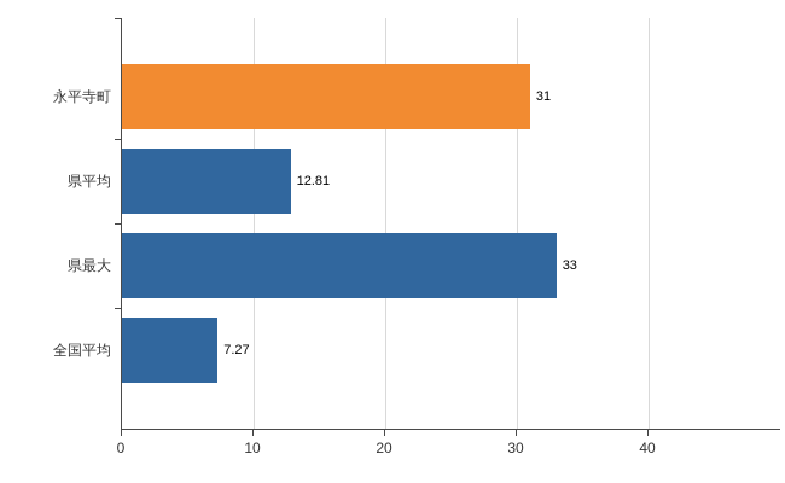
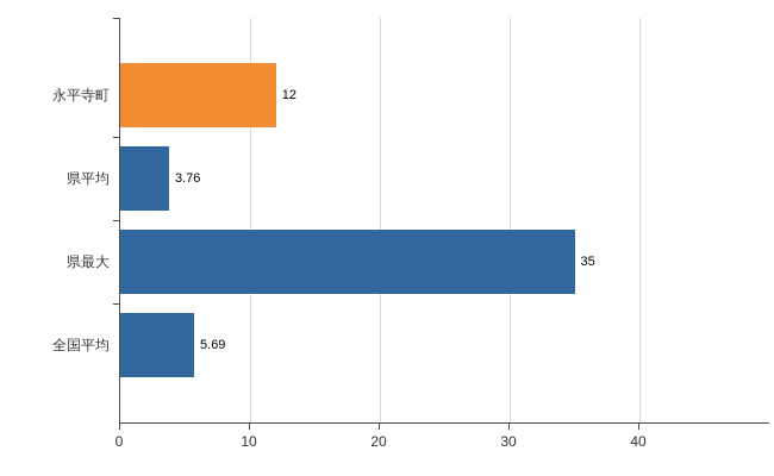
永平寺町: 31 -> 12
県平均: 12.81 -> 3.76
県最大: 33 -> 35
全国平均: 7.27 -> 5.69
